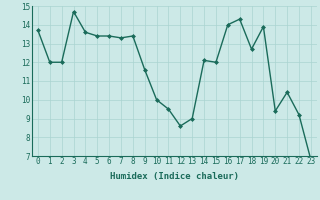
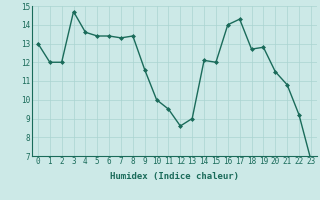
0: 13.7 -> 13.0
19: 13.9 -> 12.8
20: 9.4 -> 11.5
21: 10.4 -> 10.8
